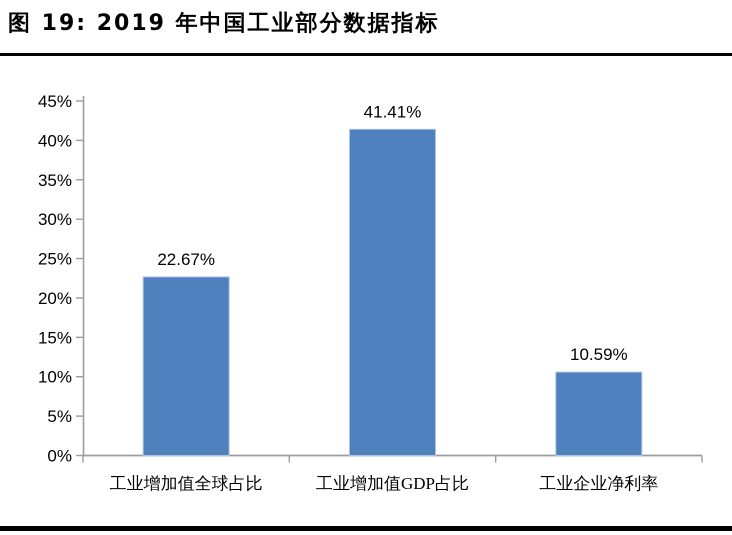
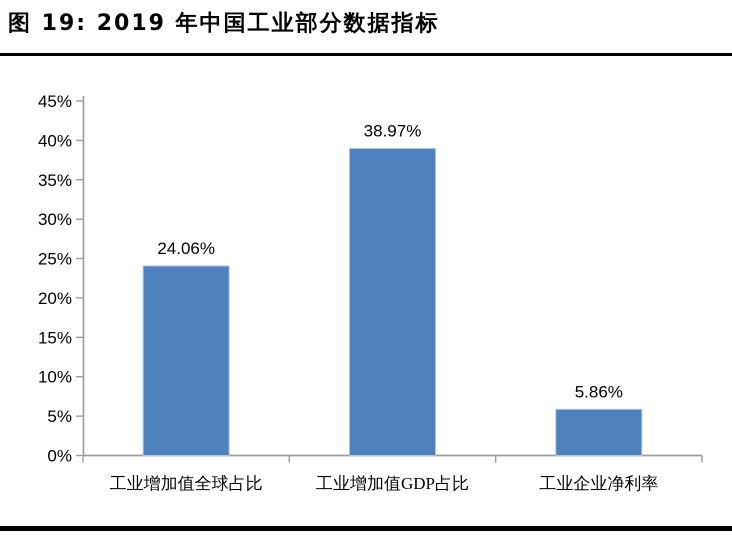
工业增加值全球占比: 22.67% -> 24.06%
工业增加值GDP占比: 41.41% -> 38.97%
工业企业净利率: 10.59% -> 5.86%
